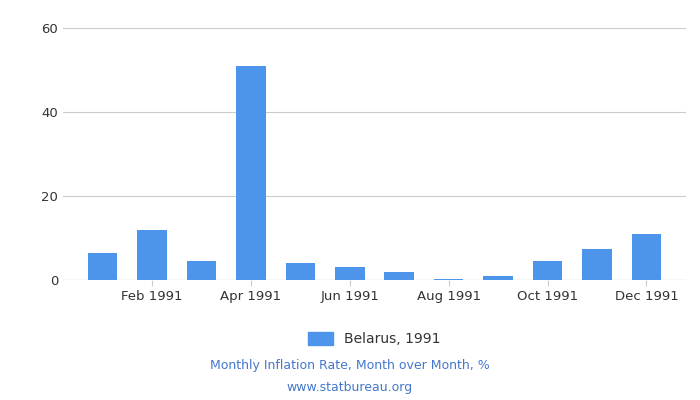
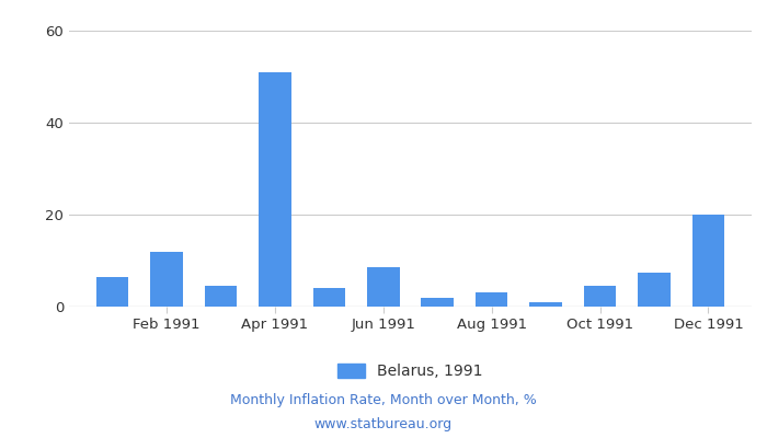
Jun 1991: 3.0 -> 8.5
Aug 1991: 0.3 -> 3.0
Dec 1991: 11.0 -> 20.0
